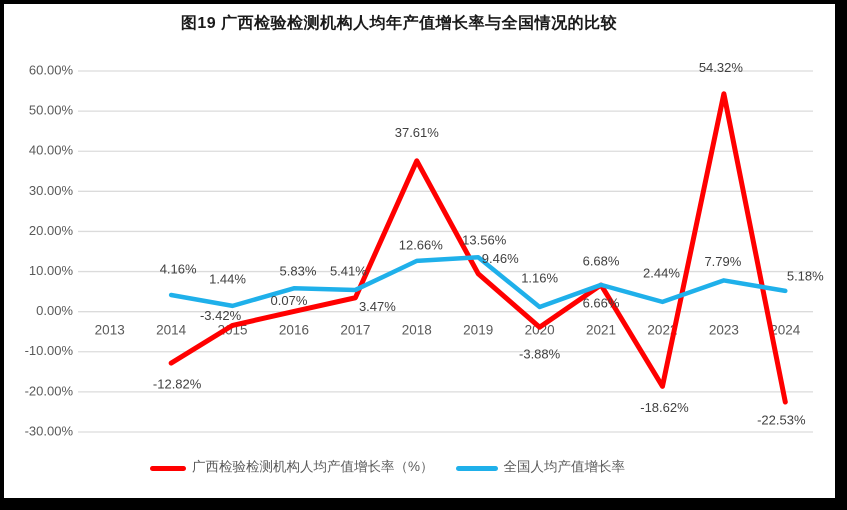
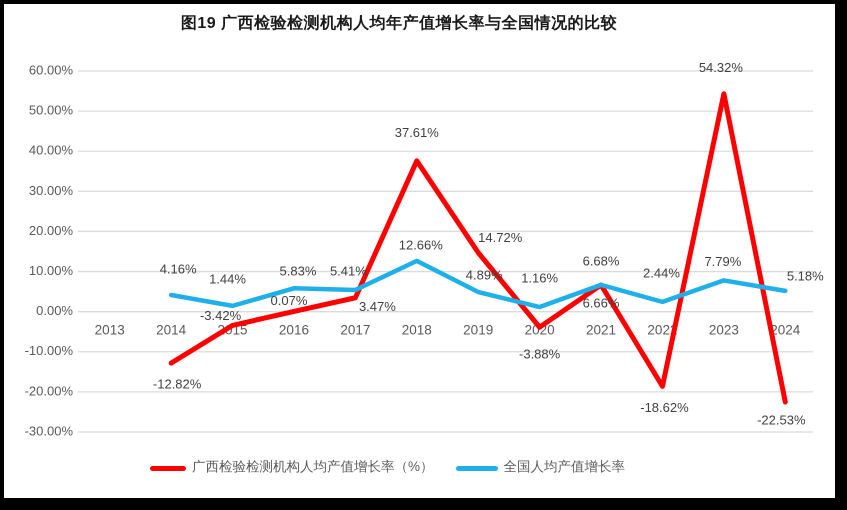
广西检验检测机构人均产值增长率（%）/2019: 9.46% -> 14.72%
全国人均产值增长率/2019: 13.56% -> 4.89%
